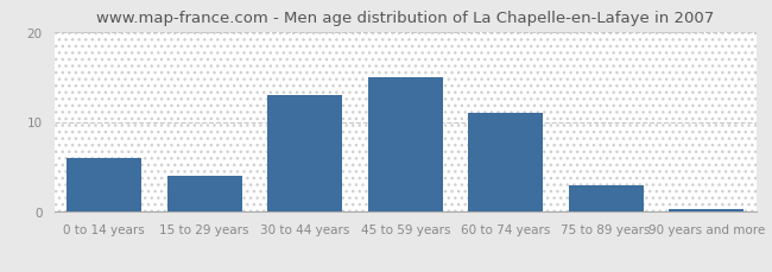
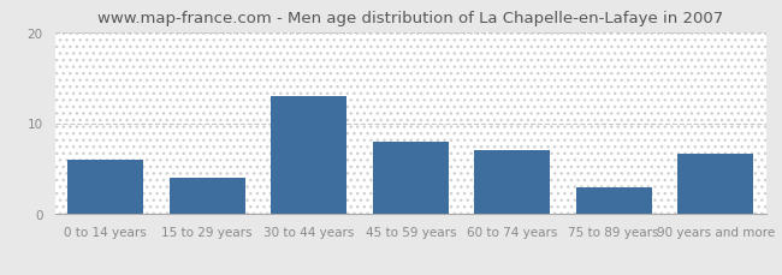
45 to 59 years: 15.0 -> 8.0
60 to 74 years: 11.0 -> 7.0
90 years and more: 0.3 -> 6.6
